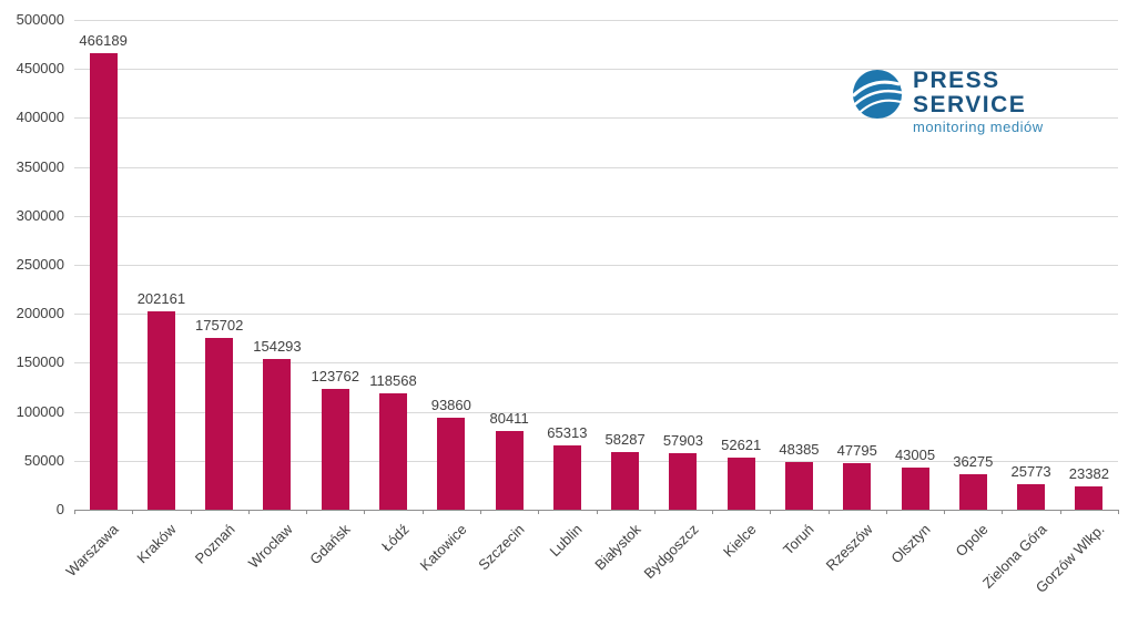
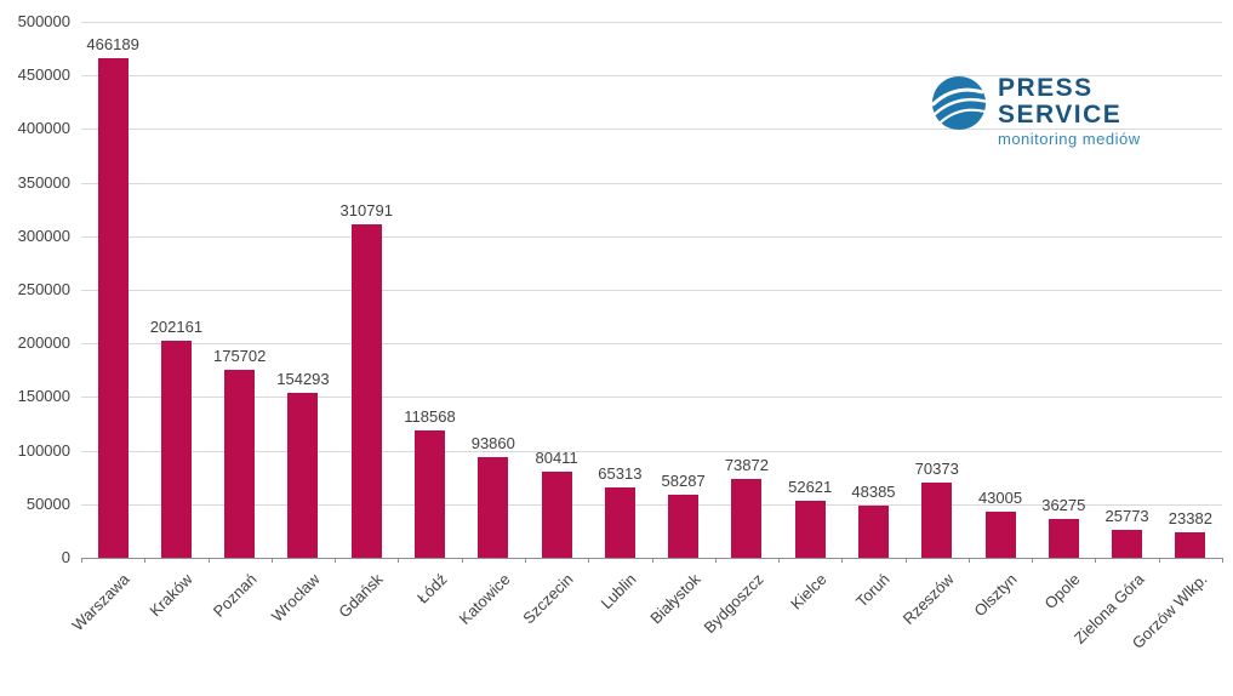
Gdańsk: 123762 -> 310791
Bydgoszcz: 57903 -> 73872
Rzeszów: 47795 -> 70373
